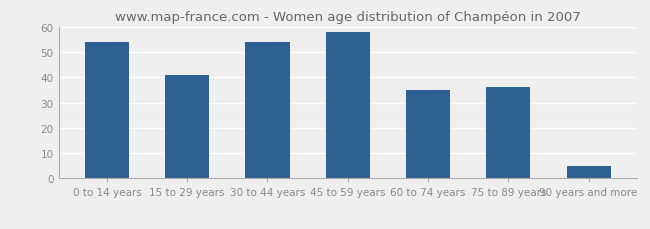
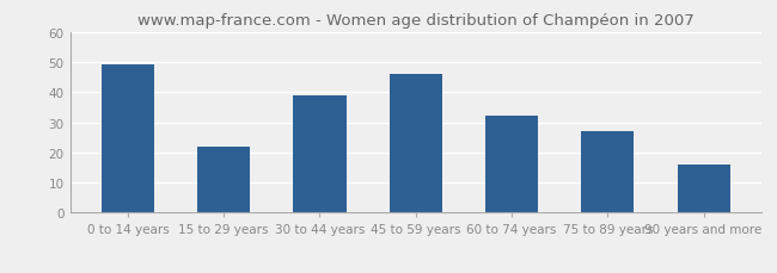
0 to 14 years: 54 -> 49
15 to 29 years: 41 -> 22
30 to 44 years: 54 -> 39
45 to 59 years: 58 -> 46
60 to 74 years: 35 -> 32
75 to 89 years: 36 -> 27
90 years and more: 5 -> 16
